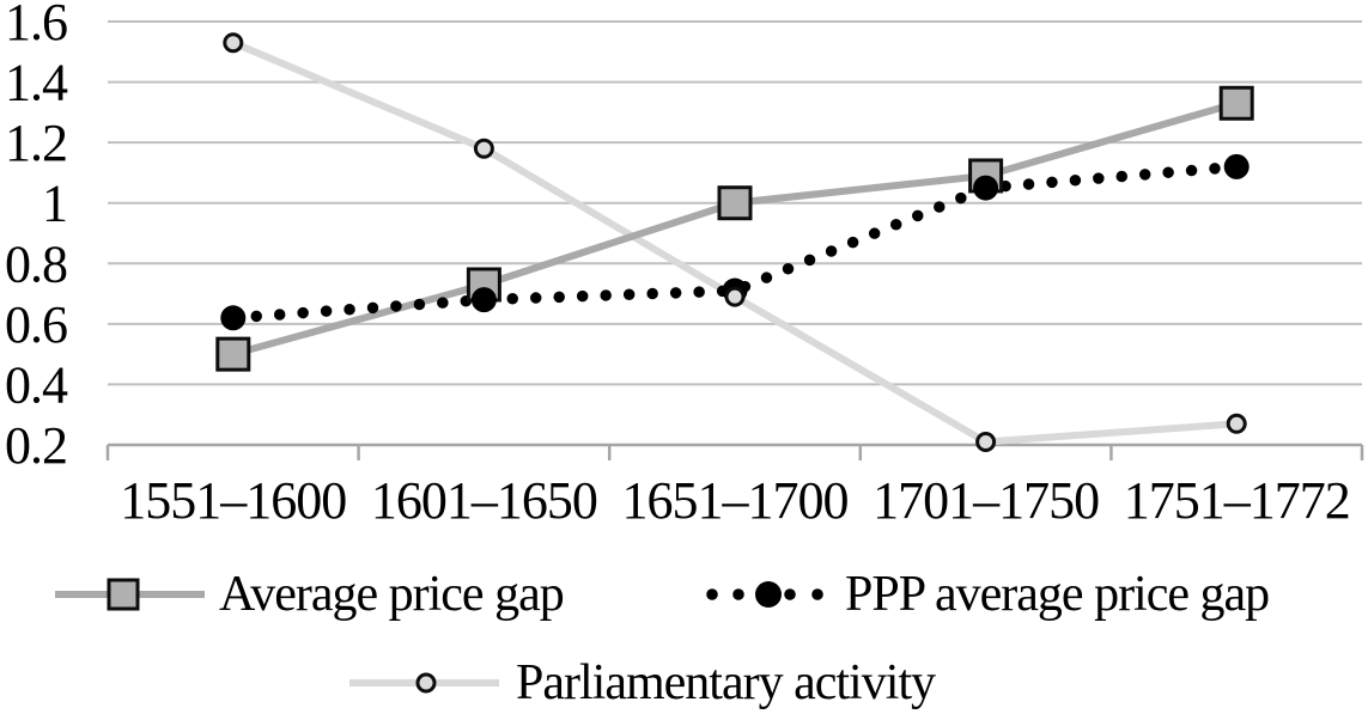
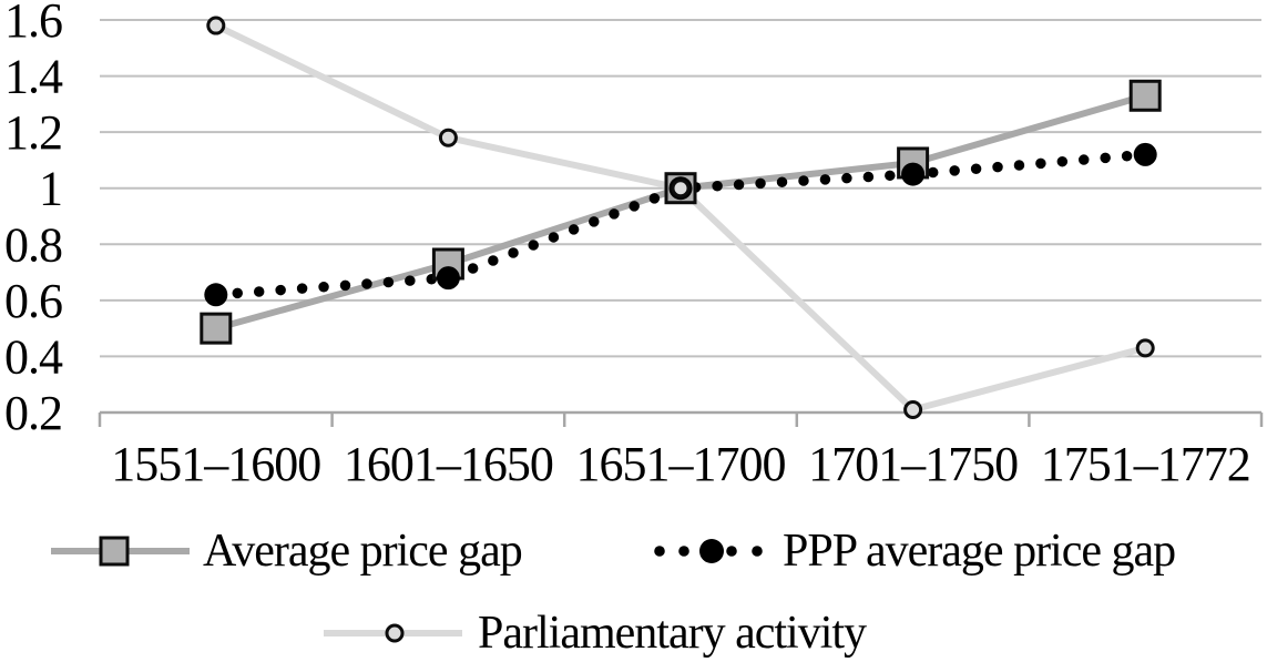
Parliamentary activity/1551–1600: 1.53 -> 1.58
PPP average price gap/1651–1700: 0.71 -> 1.00
Parliamentary activity/1651–1700: 0.69 -> 1.00
Parliamentary activity/1751–1772: 0.27 -> 0.43
